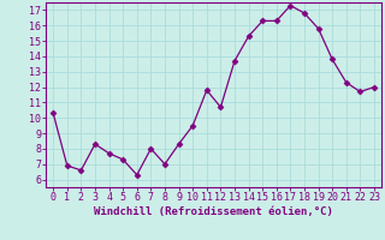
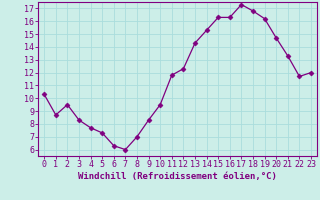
1: 6.9 -> 8.7
2: 6.6 -> 9.5
7: 8.0 -> 6.0
12: 10.7 -> 12.3
13: 13.7 -> 14.3
19: 15.8 -> 16.2
20: 13.8 -> 14.7
21: 12.3 -> 13.3
